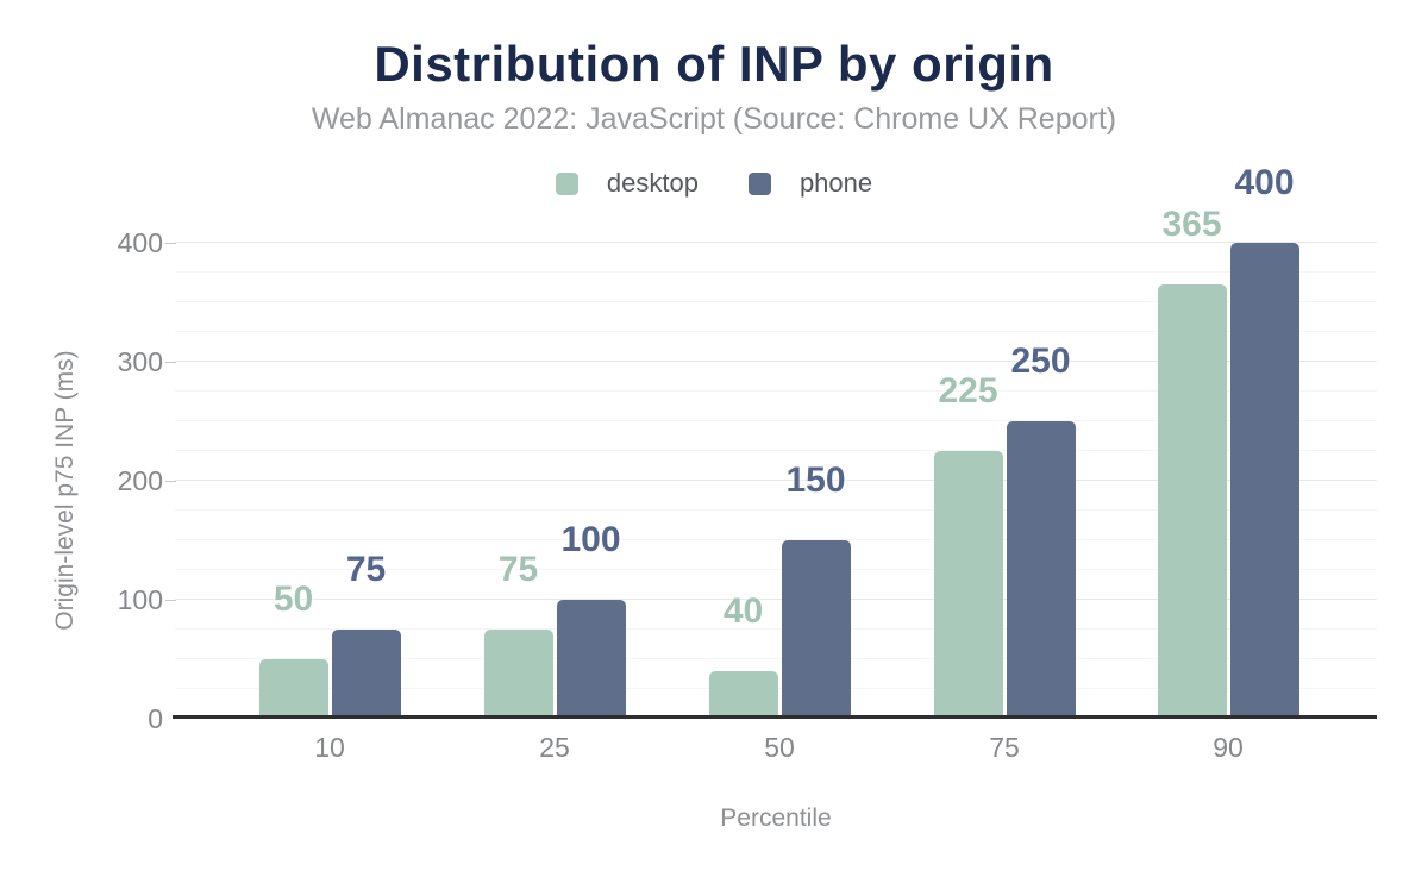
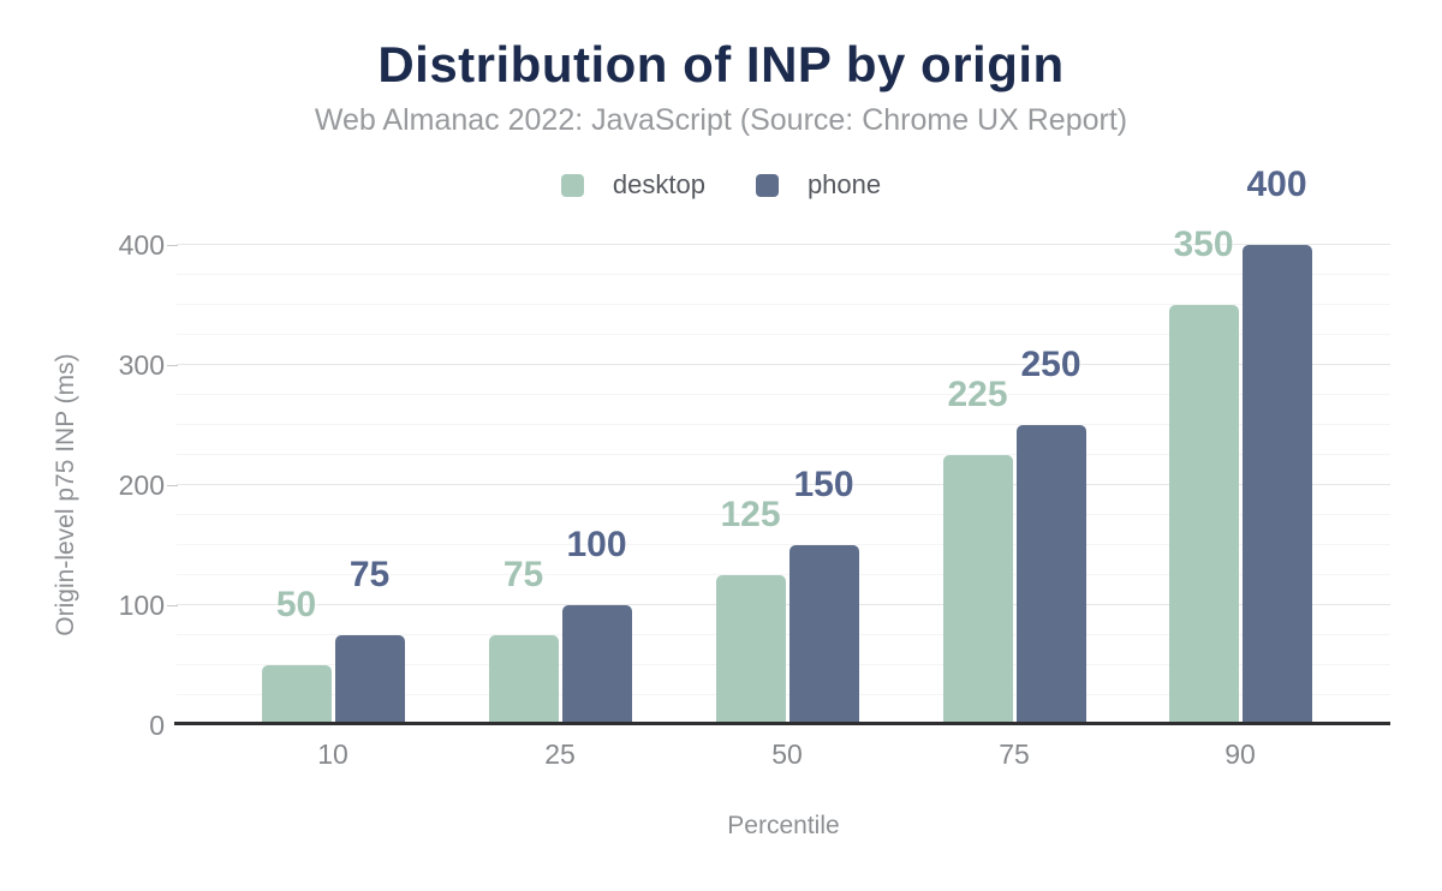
desktop/50: 40 -> 125
desktop/90: 365 -> 350
